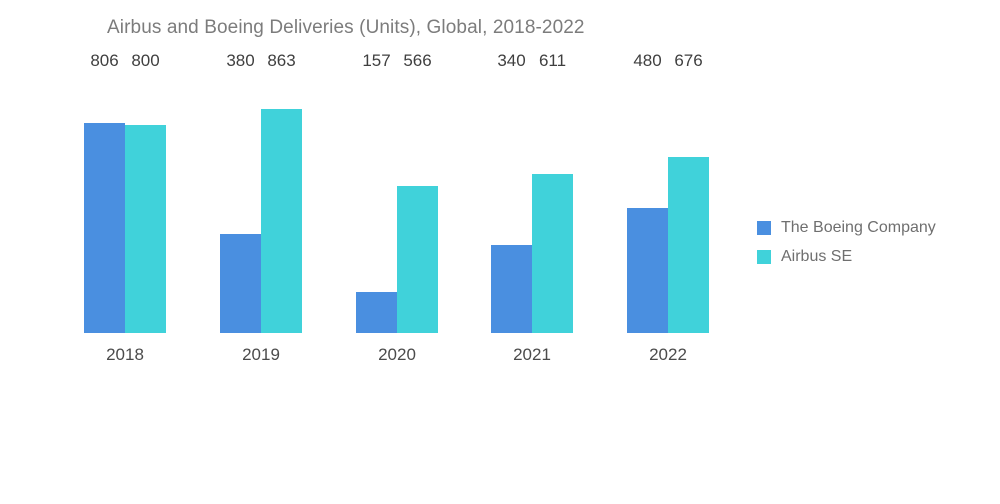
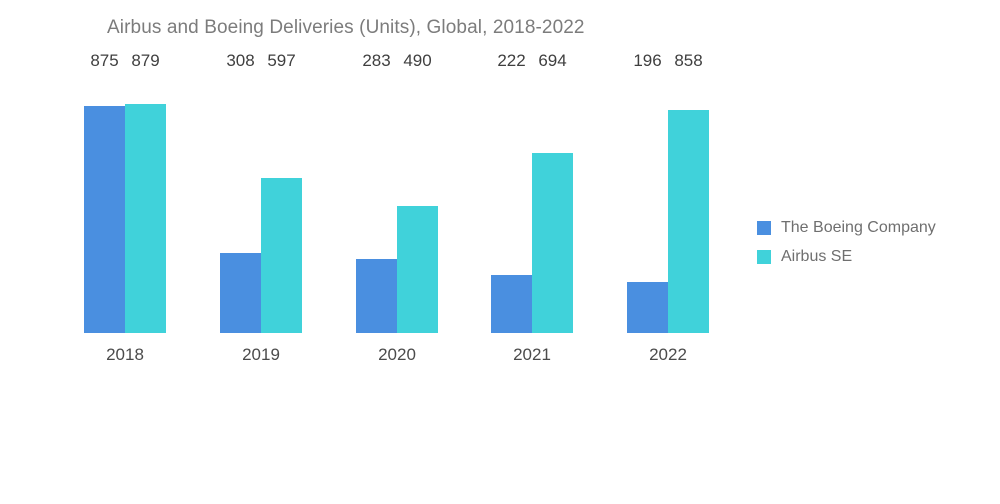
The Boeing Company/2018: 806 -> 875
Airbus SE/2018: 800 -> 879
The Boeing Company/2019: 380 -> 308
Airbus SE/2019: 863 -> 597
The Boeing Company/2020: 157 -> 283
Airbus SE/2020: 566 -> 490
The Boeing Company/2021: 340 -> 222
Airbus SE/2021: 611 -> 694
The Boeing Company/2022: 480 -> 196
Airbus SE/2022: 676 -> 858
